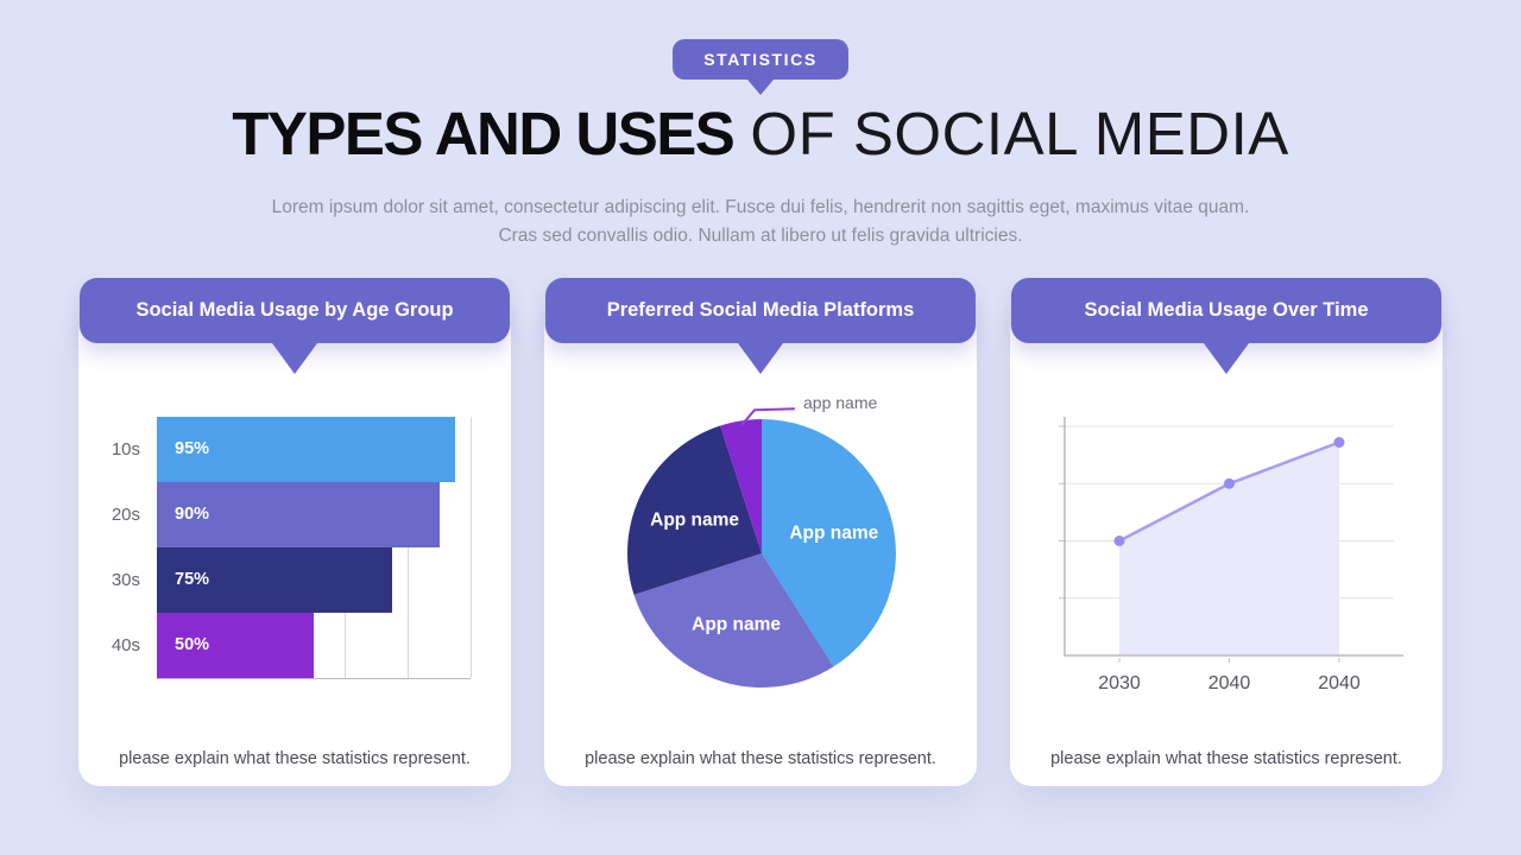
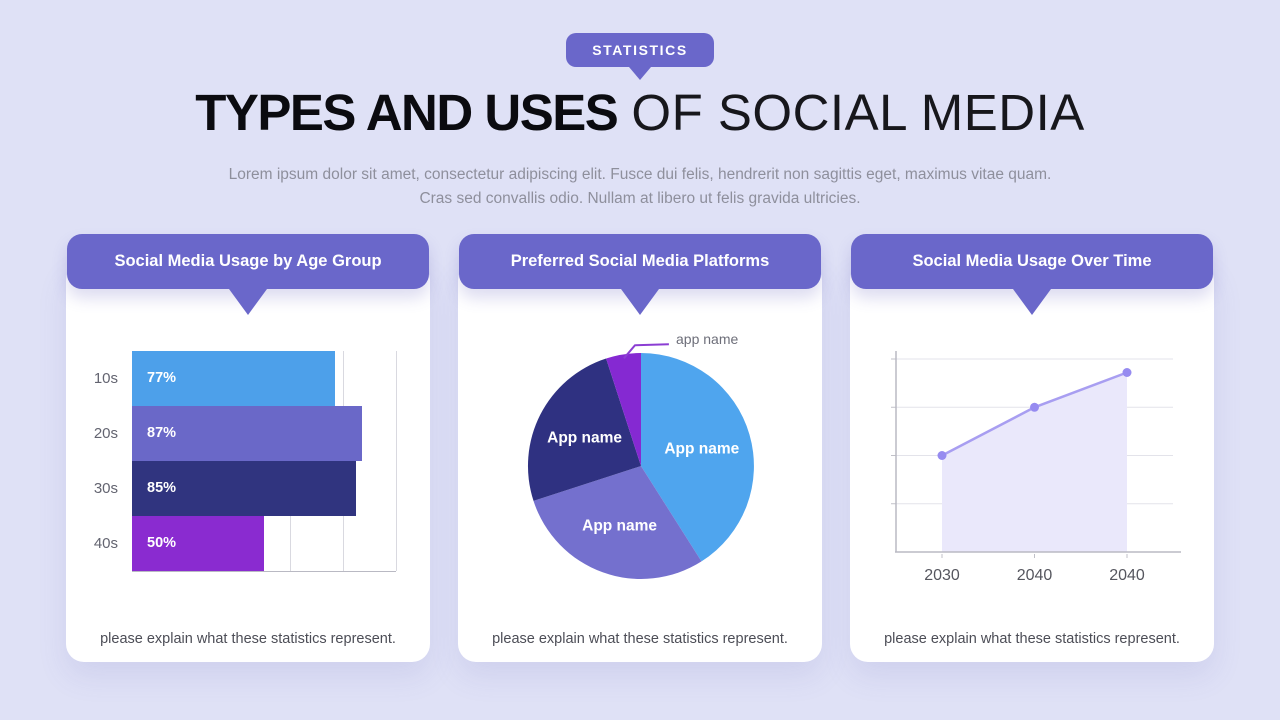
Social Media Usage by Age Group/10s: 95% -> 77%
Social Media Usage by Age Group/20s: 90% -> 87%
Social Media Usage by Age Group/30s: 75% -> 85%
